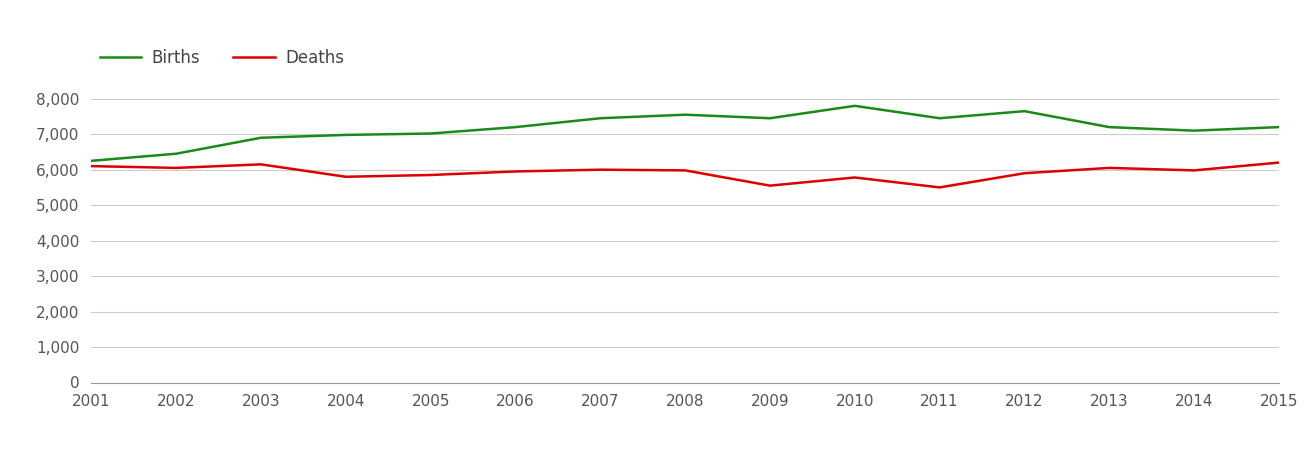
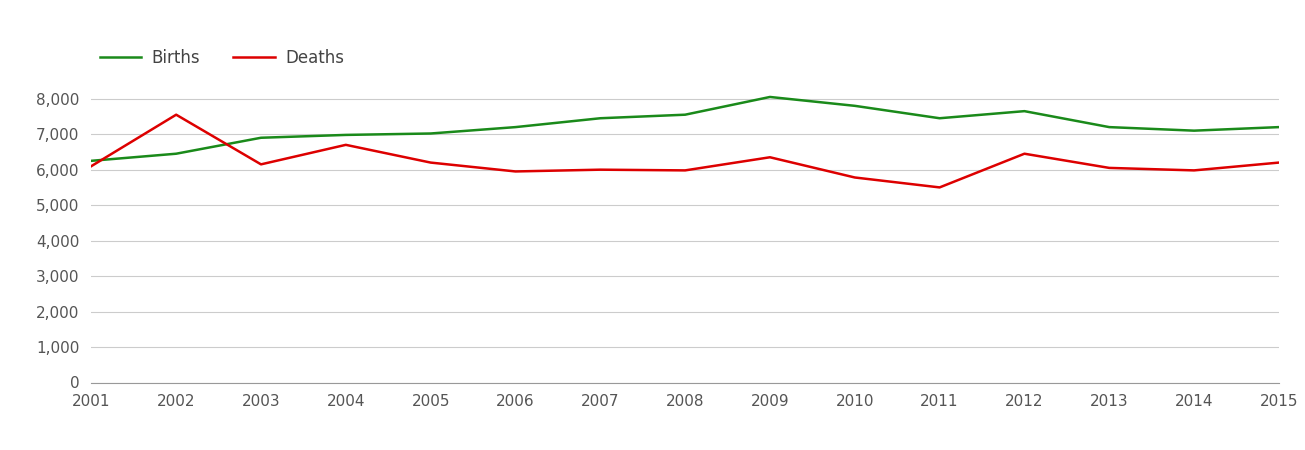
Deaths/2002: 6,050 -> 7,550
Deaths/2004: 5,800 -> 6,700
Deaths/2005: 5,850 -> 6,200
Births/2009: 7,450 -> 8,050
Deaths/2009: 5,550 -> 6,350
Deaths/2012: 5,900 -> 6,450
